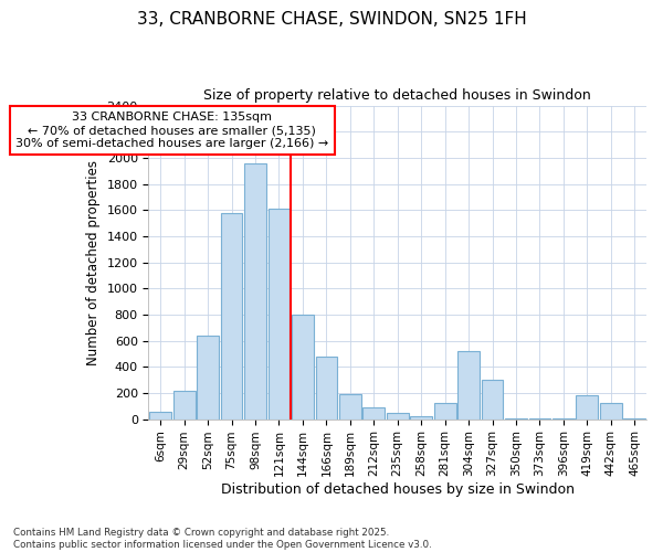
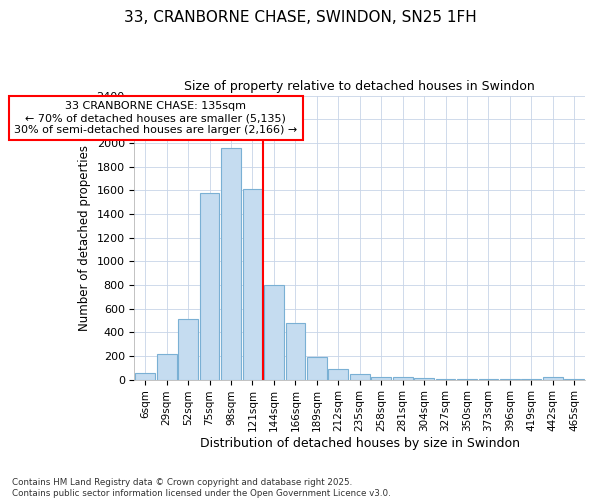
52sqm: 640 -> 510
281sqm: 120 -> 20
304sqm: 520 -> 10
327sqm: 300 -> 0
419sqm: 180 -> 0
442sqm: 120 -> 20
